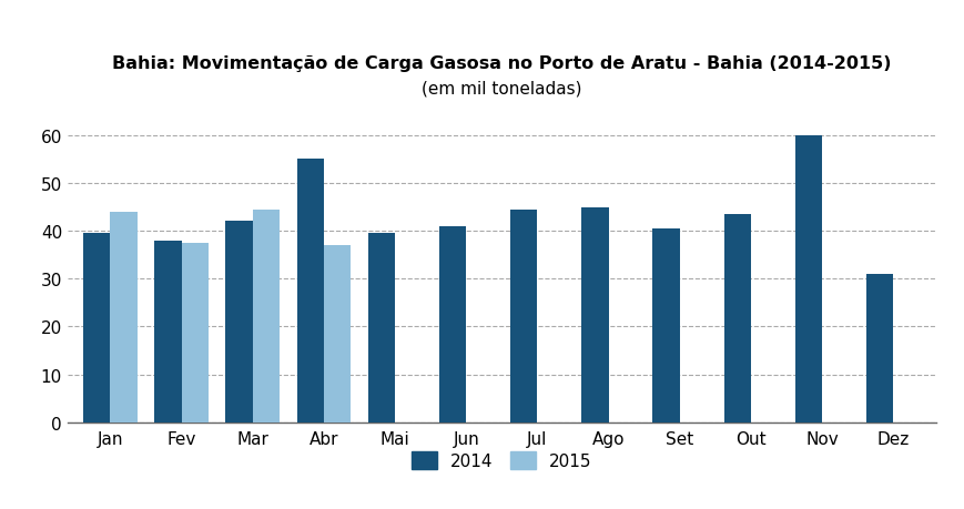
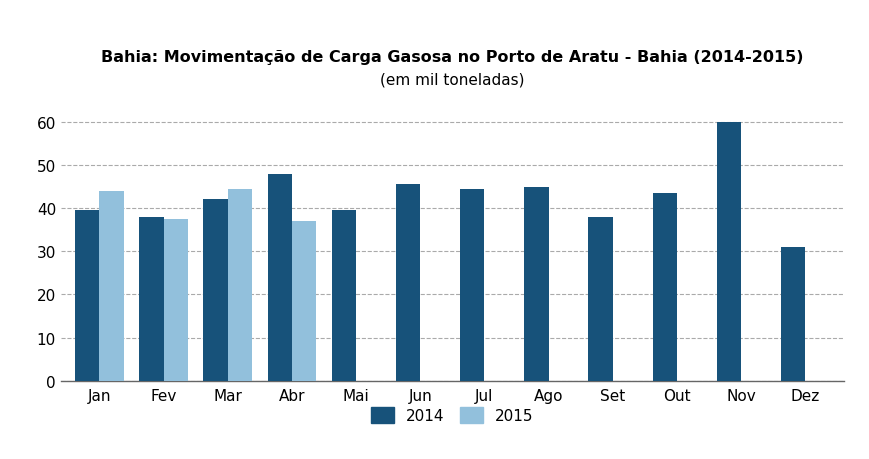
2014/Abr: 55.0 -> 48.0
2014/Jun: 41.0 -> 45.5
2014/Set: 40.5 -> 38.0
